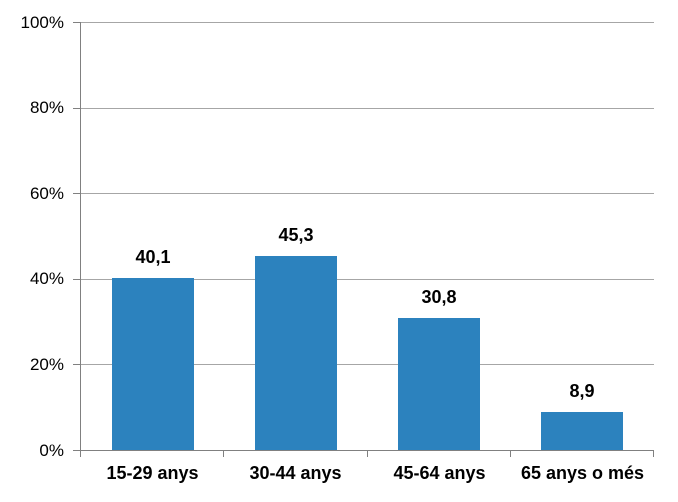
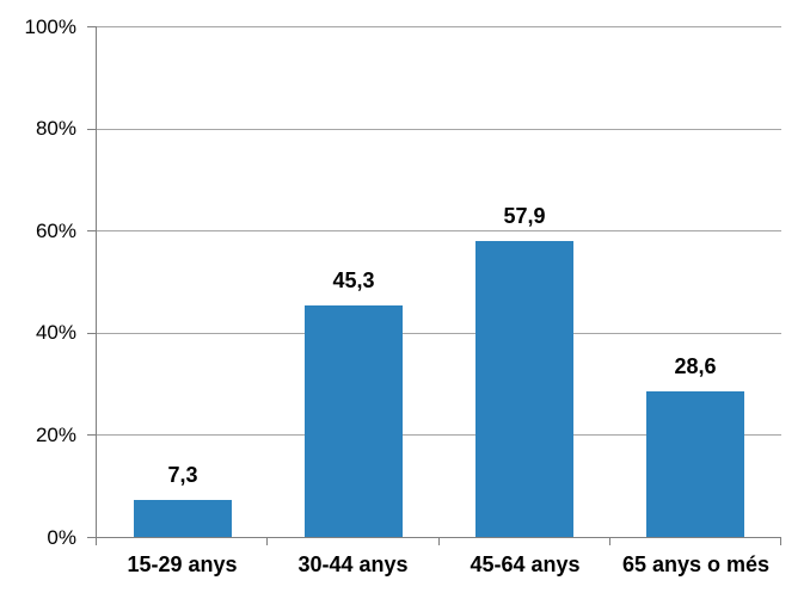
15-29 anys: 40,1 -> 7,3
45-64 anys: 30,8 -> 57,9
65 anys o més: 8,9 -> 28,6
